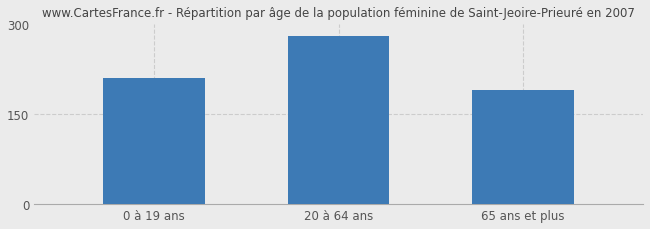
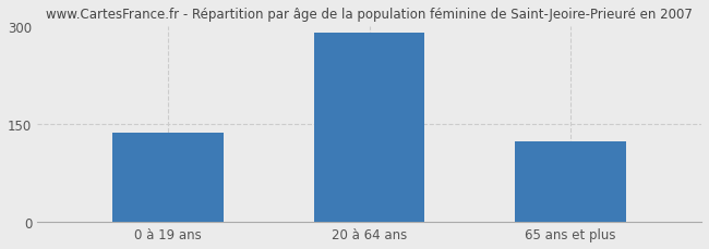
0 à 19 ans: 210 -> 137
20 à 64 ans: 280 -> 291
65 ans et plus: 190 -> 124
